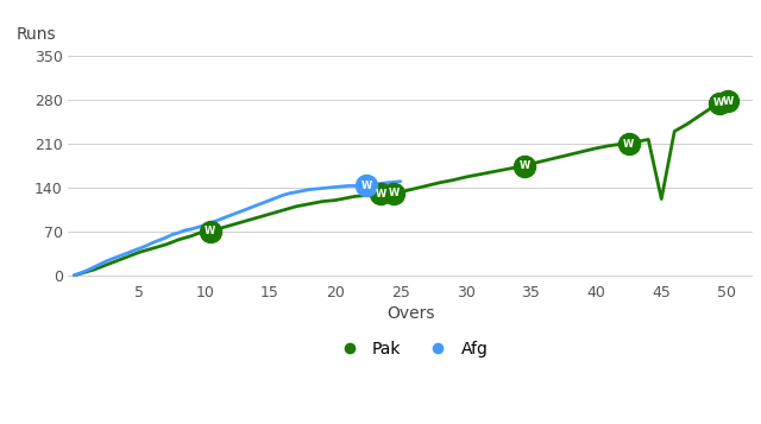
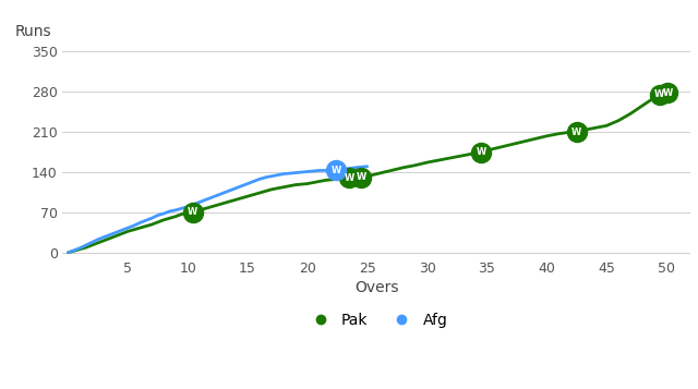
Pak/45: 122 -> 221
